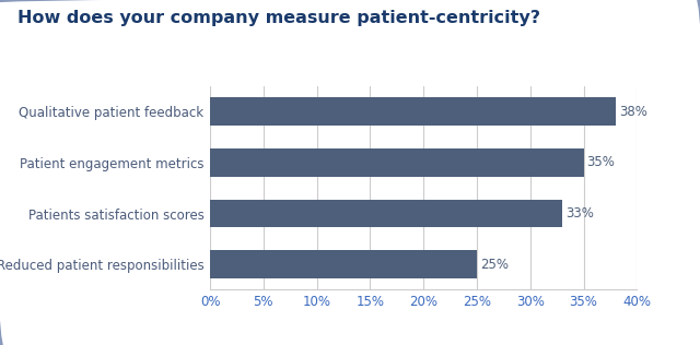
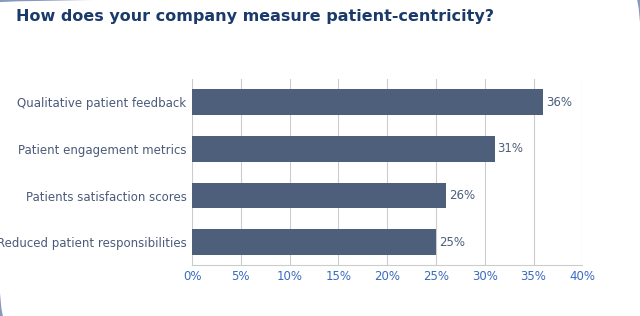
Qualitative patient feedback: 38% -> 36%
Patient engagement metrics: 35% -> 31%
Patients satisfaction scores: 33% -> 26%
